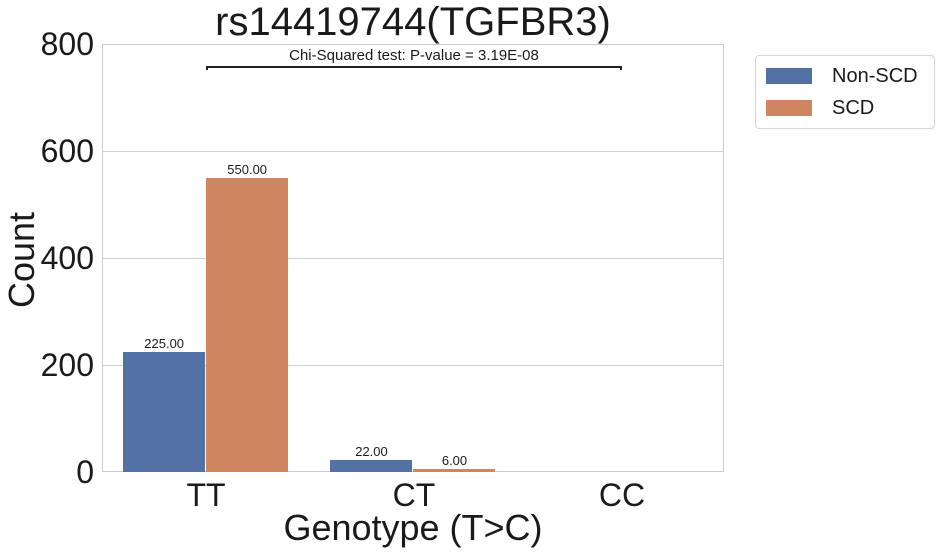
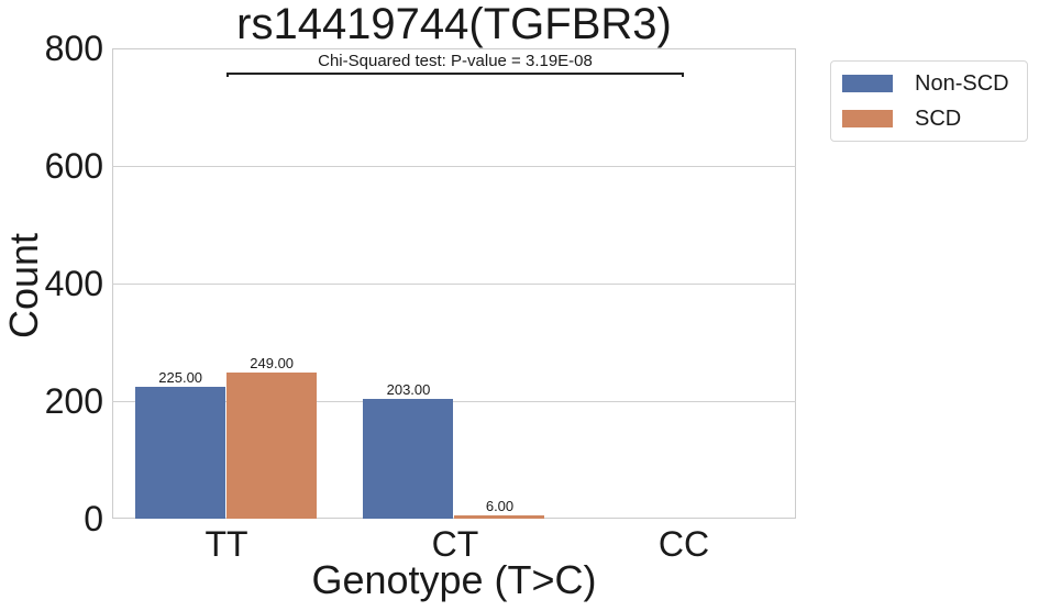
SCD/TT: 550.00 -> 249.00
Non-SCD/CT: 22.00 -> 203.00
